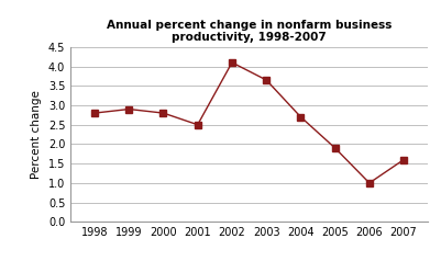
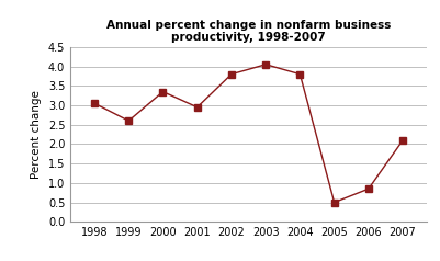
1998: 2.80 -> 3.05
1999: 2.90 -> 2.60
2000: 2.80 -> 3.35
2001: 2.50 -> 2.95
2002: 4.10 -> 3.80
2003: 3.65 -> 4.05
2004: 2.70 -> 3.80
2005: 1.90 -> 0.50
2006: 1.00 -> 0.85
2007: 1.60 -> 2.10
